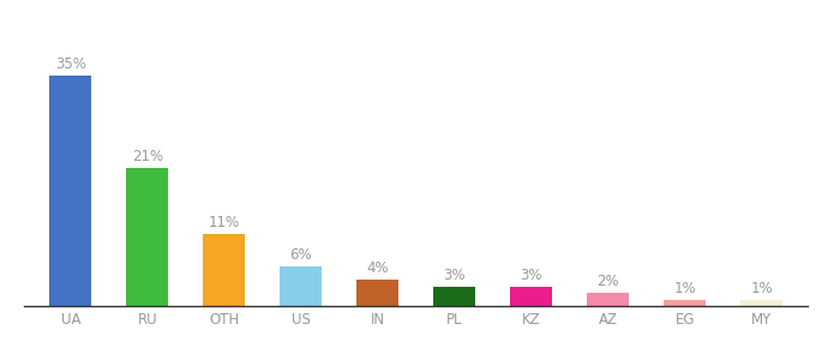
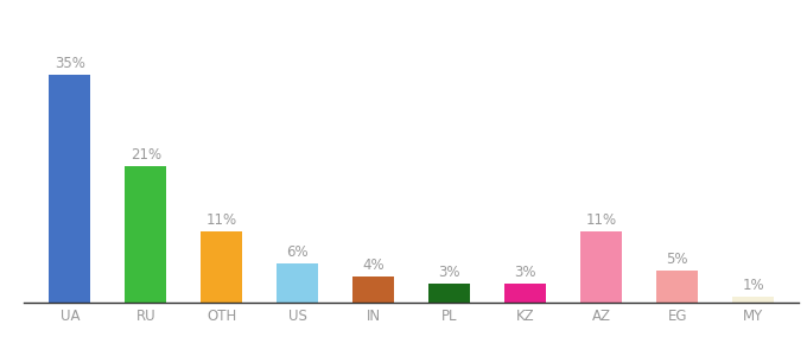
AZ: 2% -> 11%
EG: 1% -> 5%
